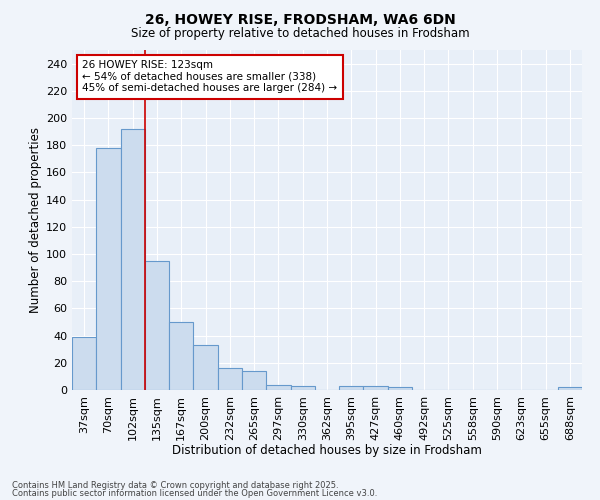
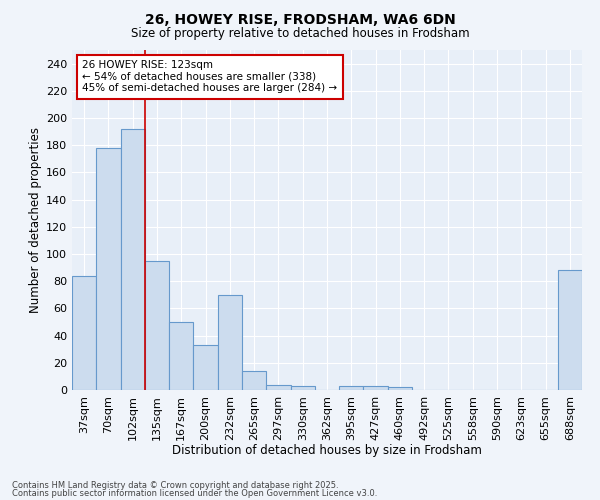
37sqm: 39 -> 84
232sqm: 16 -> 70
688sqm: 2 -> 88
